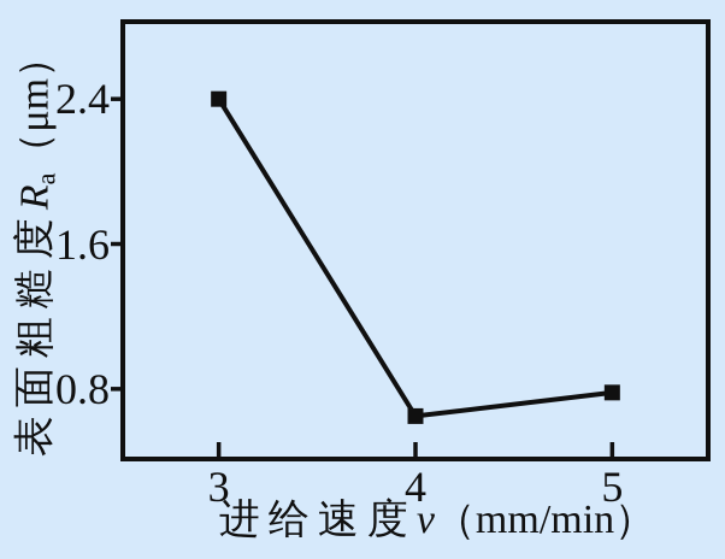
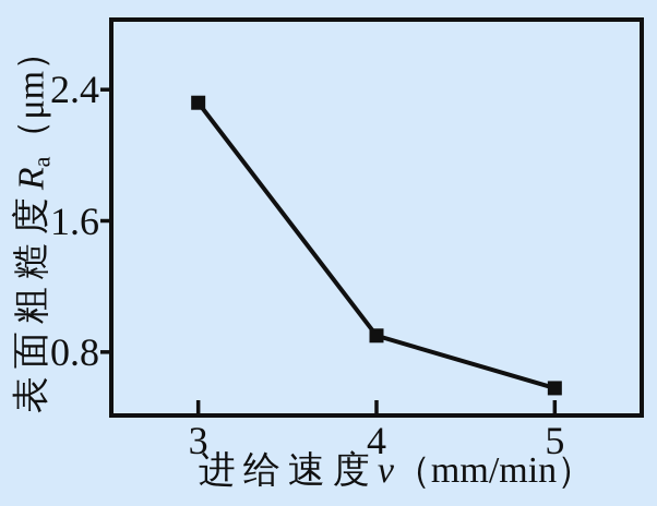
3: 2.40 -> 2.32
4: 0.65 -> 0.90
5: 0.78 -> 0.58
